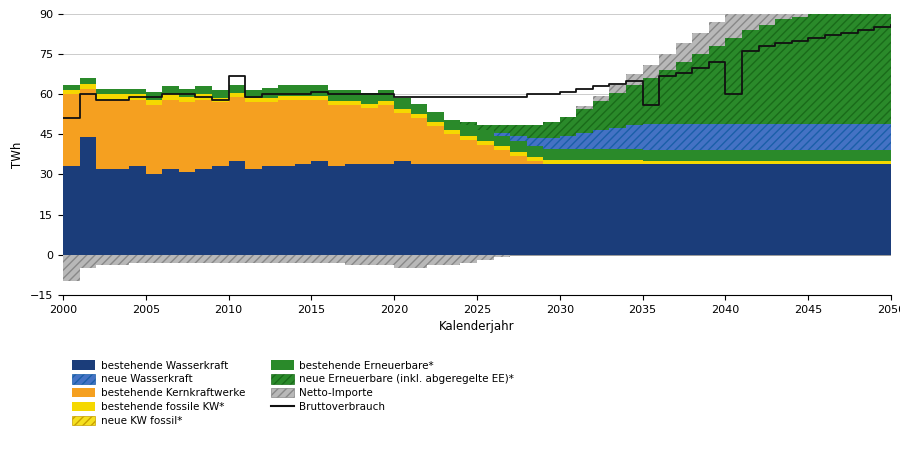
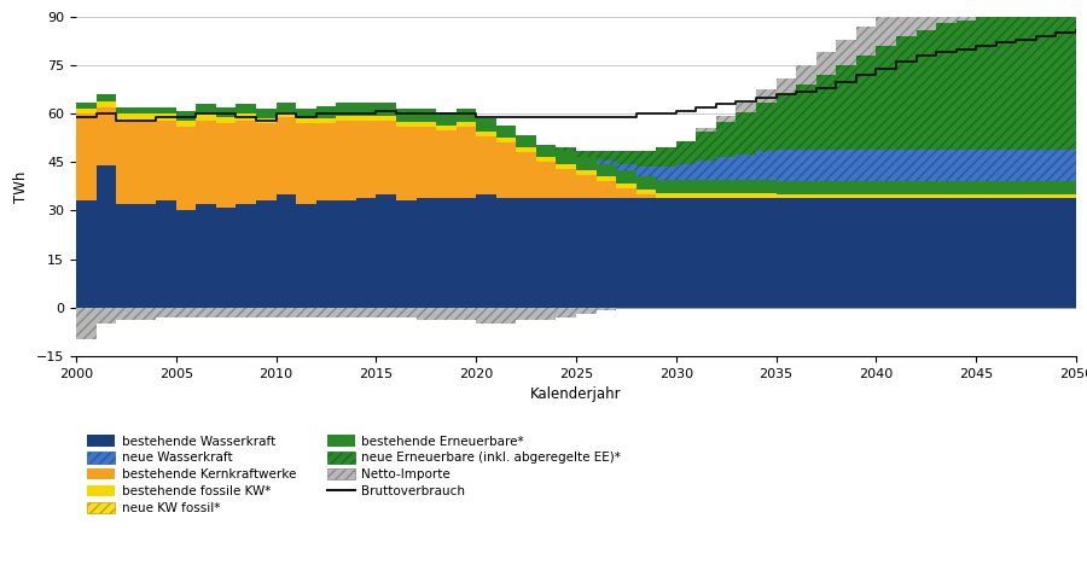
Bruttoverbrauch/2000: 51 -> 59
Bruttoverbrauch/2010: 67 -> 60
Bruttoverbrauch/2035: 56 -> 66
Bruttoverbrauch/2040: 60 -> 74
